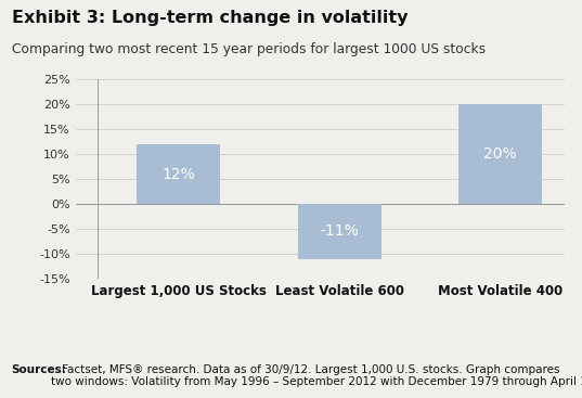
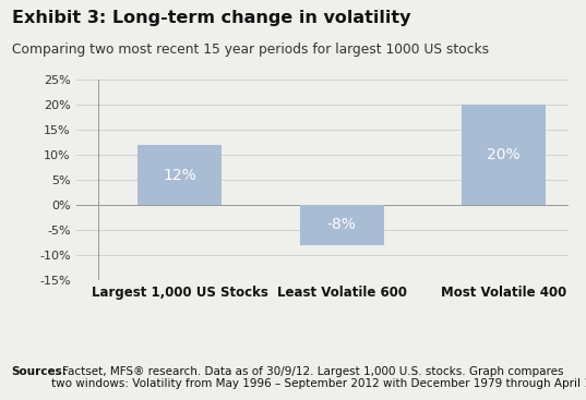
Least Volatile 600: -11% -> -8%
